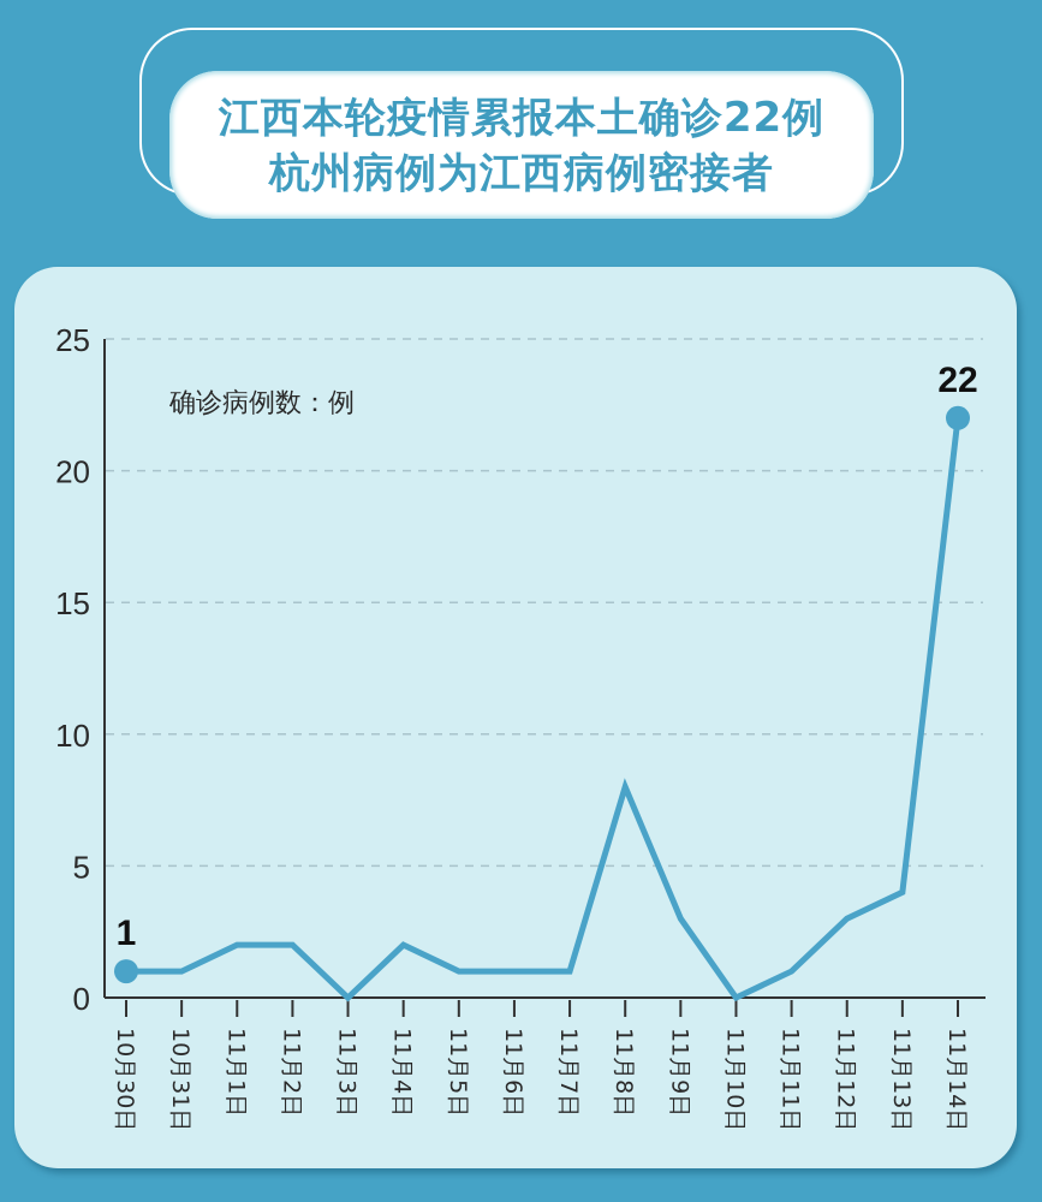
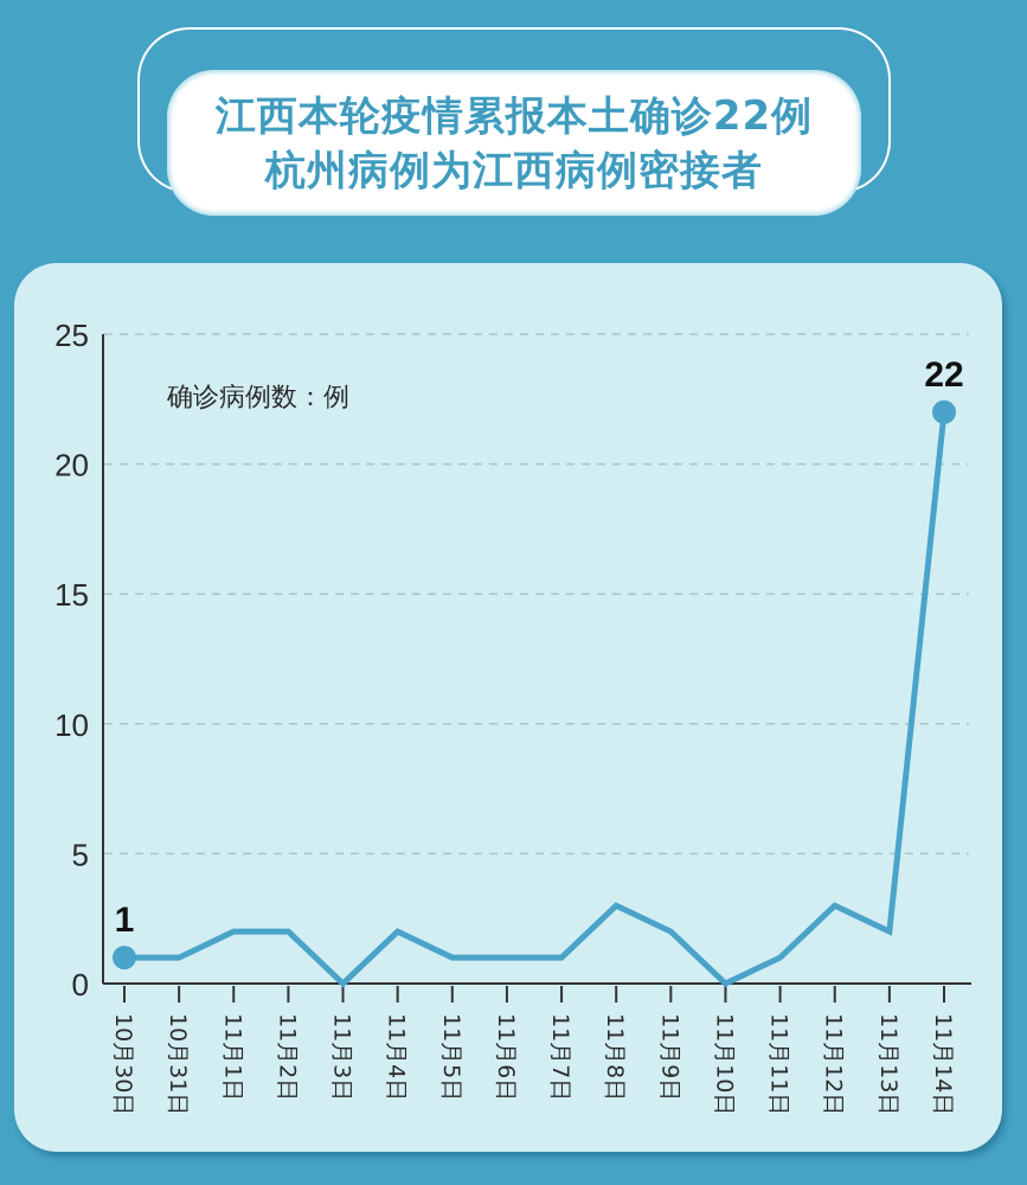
11月8日: 8 -> 3
11月9日: 3 -> 2
11月13日: 4 -> 2
